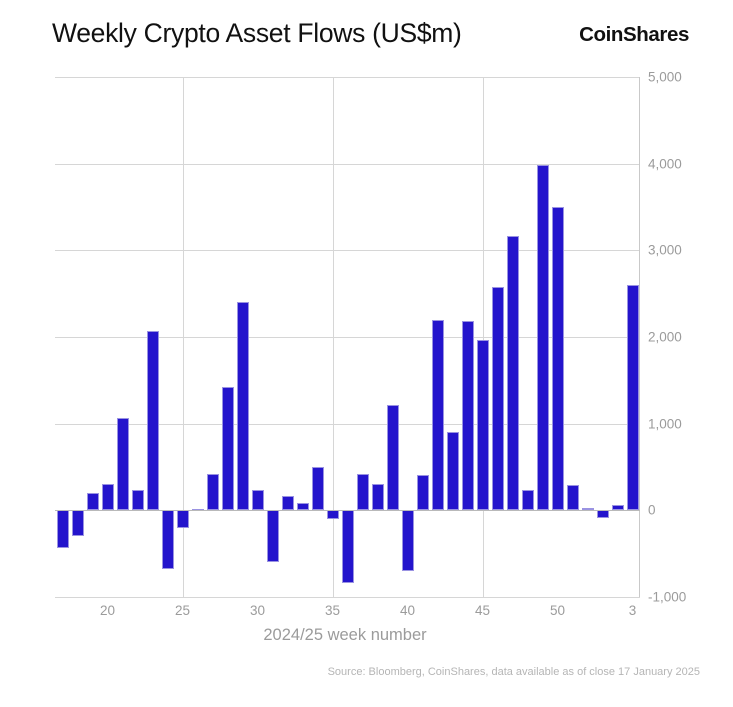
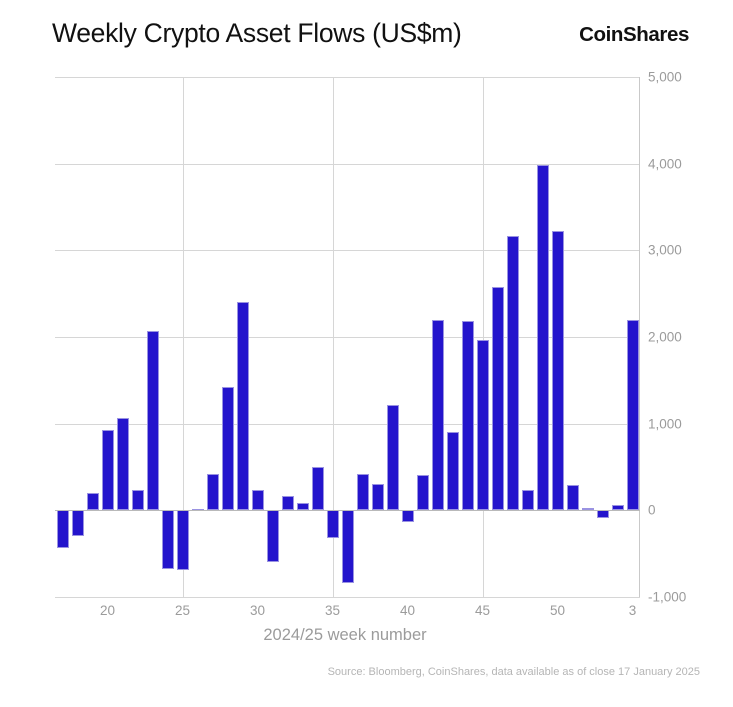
20: 300 -> 900
25: -200 -> -700
35: -100 -> -300
40: -700 -> -100
50: 3500 -> 3200
3: 2600 -> 2200
